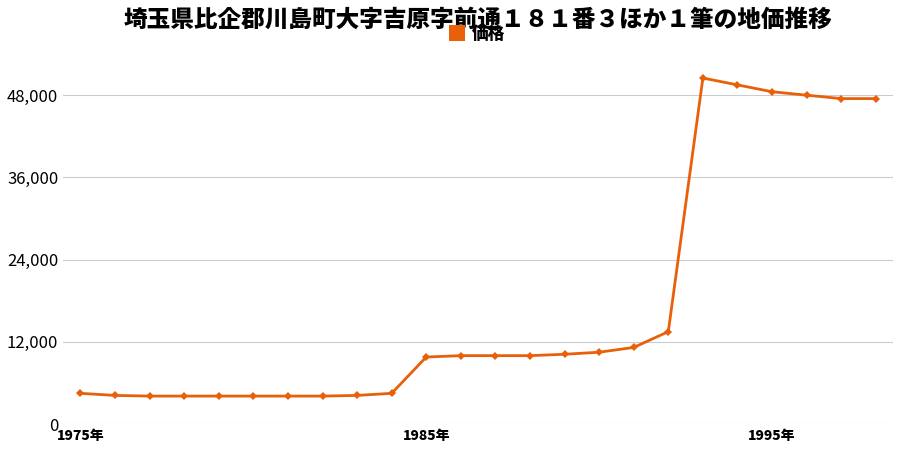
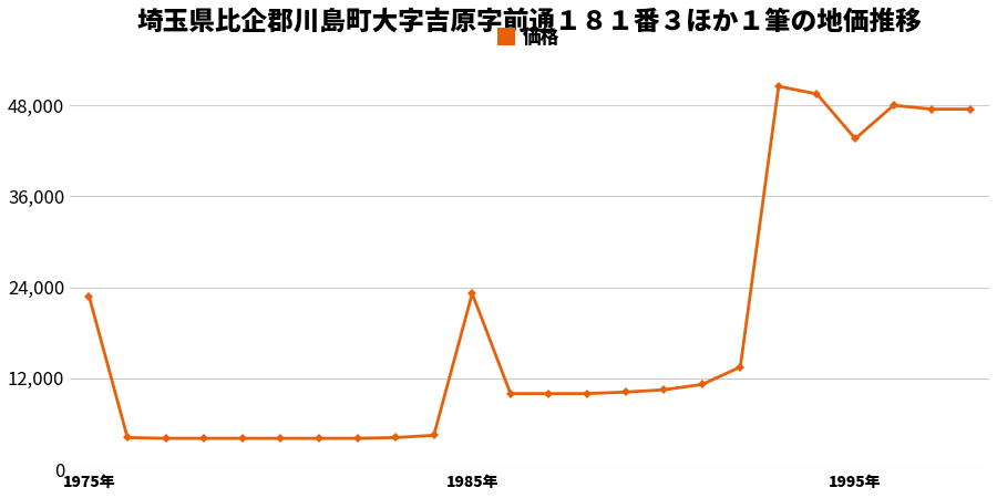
1975年: 4,500 -> 22,800
1985年: 9,800 -> 23,200
1995年: 48,500 -> 43,600
